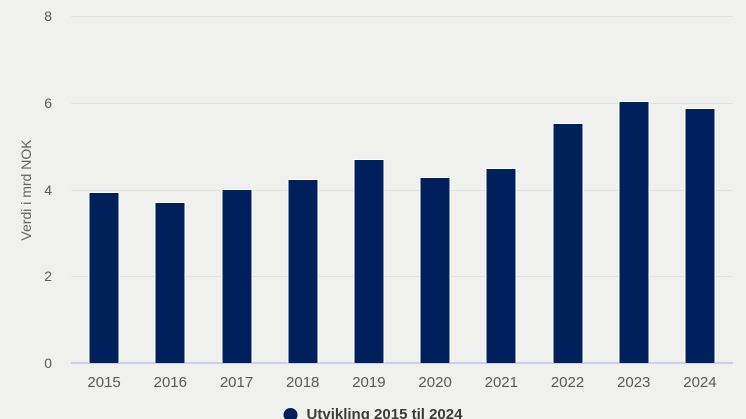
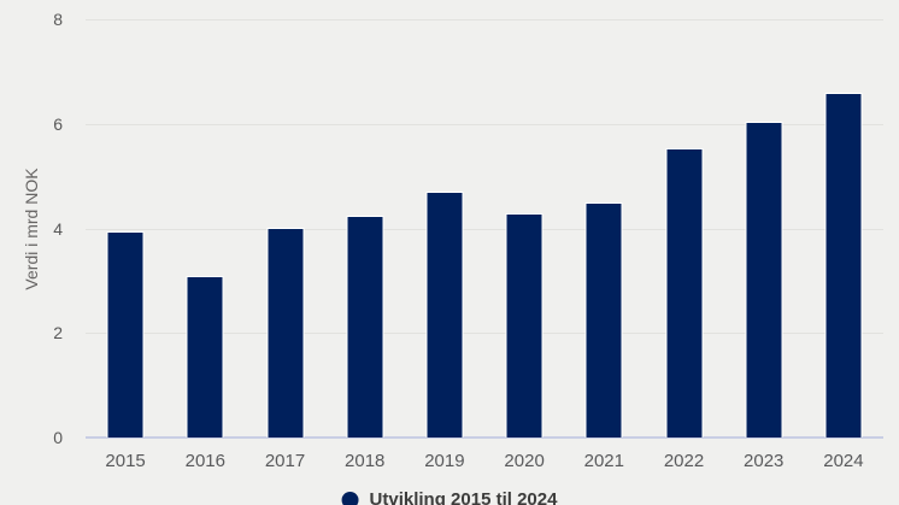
2016: 3.7 -> 3.1
2024: 5.9 -> 6.6
